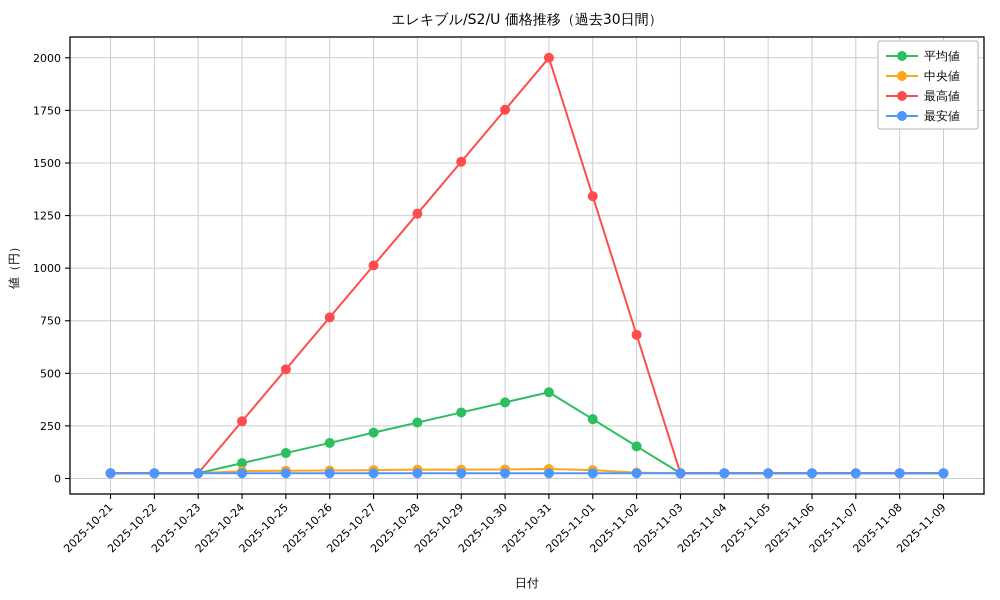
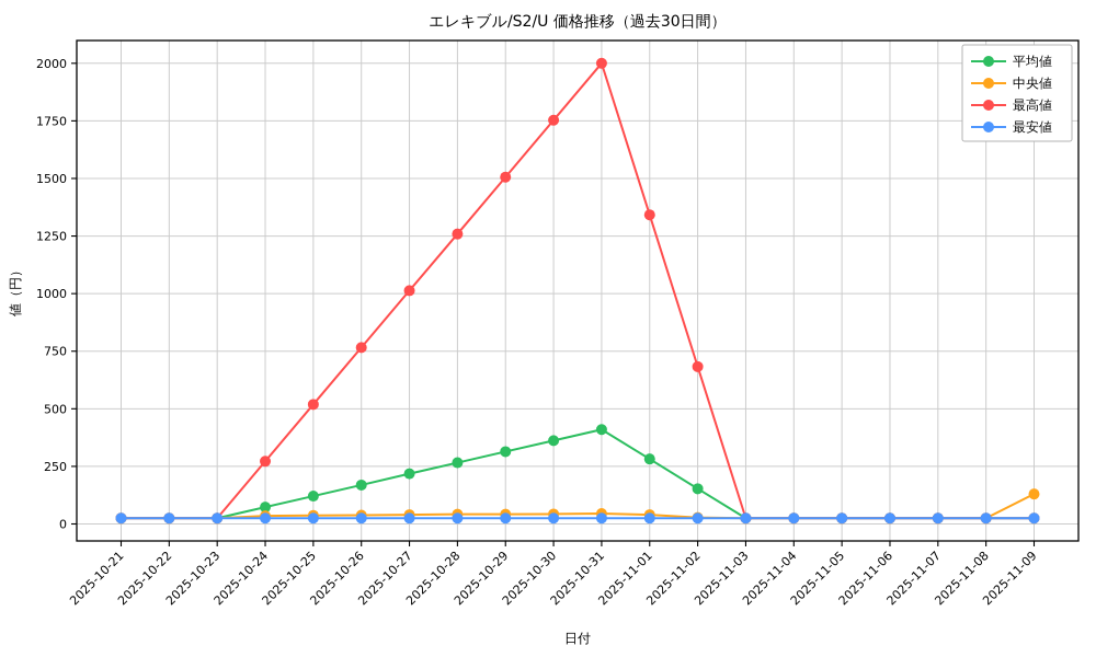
中央値/2025-11-09: 20 -> 130
